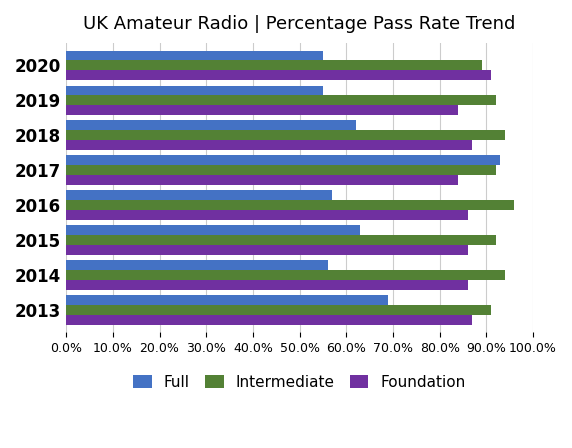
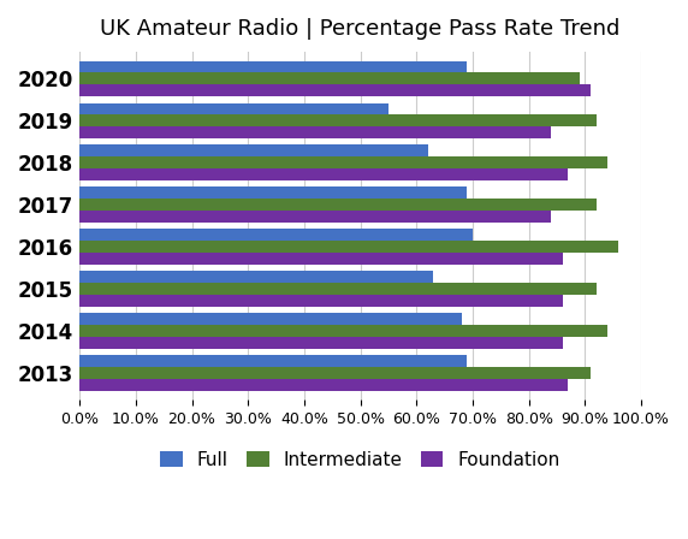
Full/2020: 55% -> 69%
Full/2017: 93% -> 69%
Full/2016: 57% -> 70%
Full/2014: 56% -> 68%
